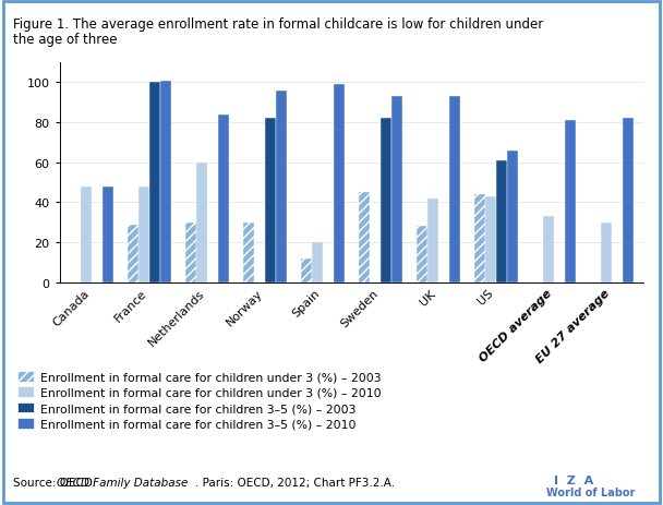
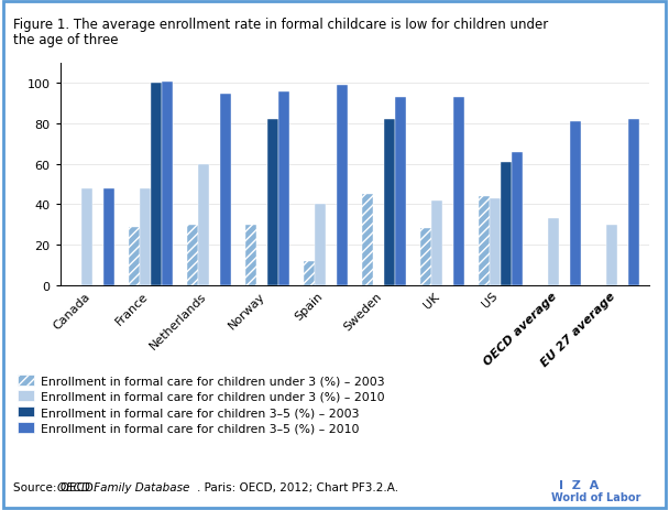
Enrollment in formal care for children 3–5 (%) – 2010/Netherlands: 84 -> 95
Enrollment in formal care for children under 3 (%) – 2010/Spain: 20 -> 40
